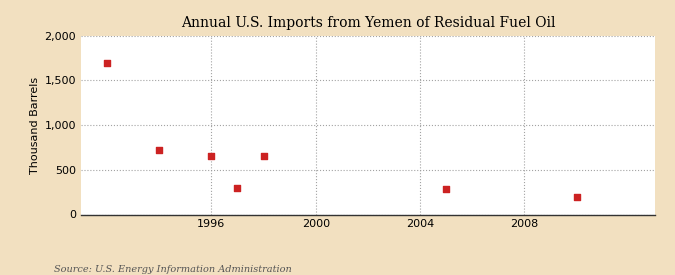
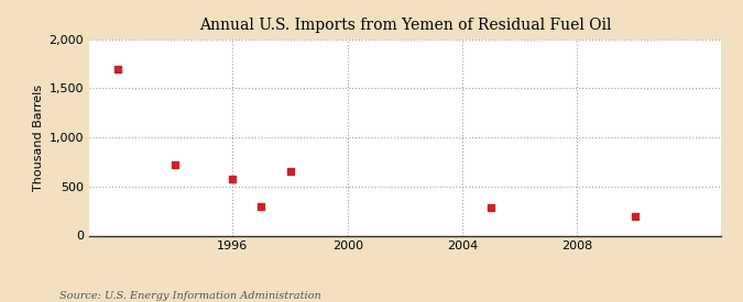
1996: 660 -> 580
